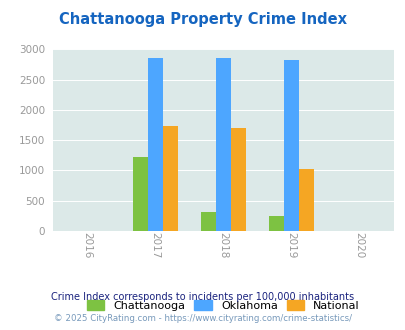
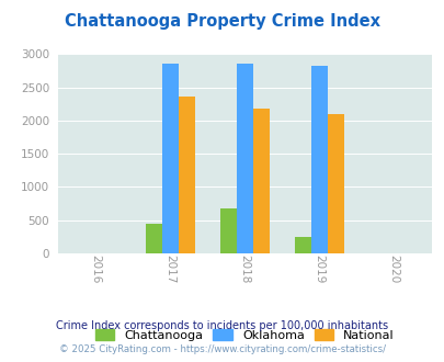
Chattanooga/2017: 1220 -> 450
National/2017: 1740 -> 2360
Chattanooga/2018: 320 -> 680
National/2018: 1700 -> 2180
National/2019: 1020 -> 2100
